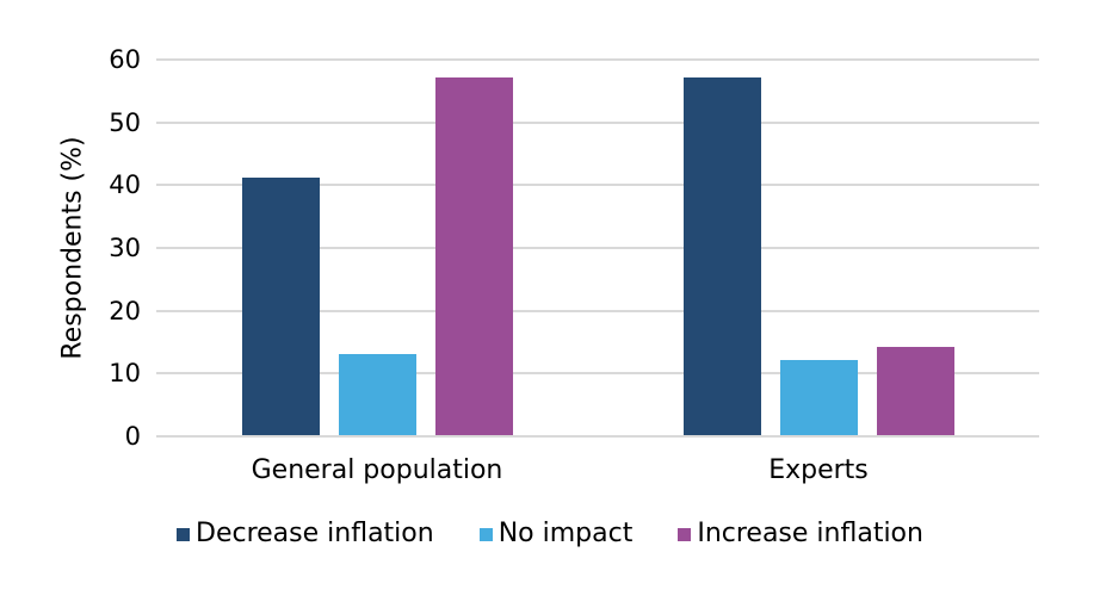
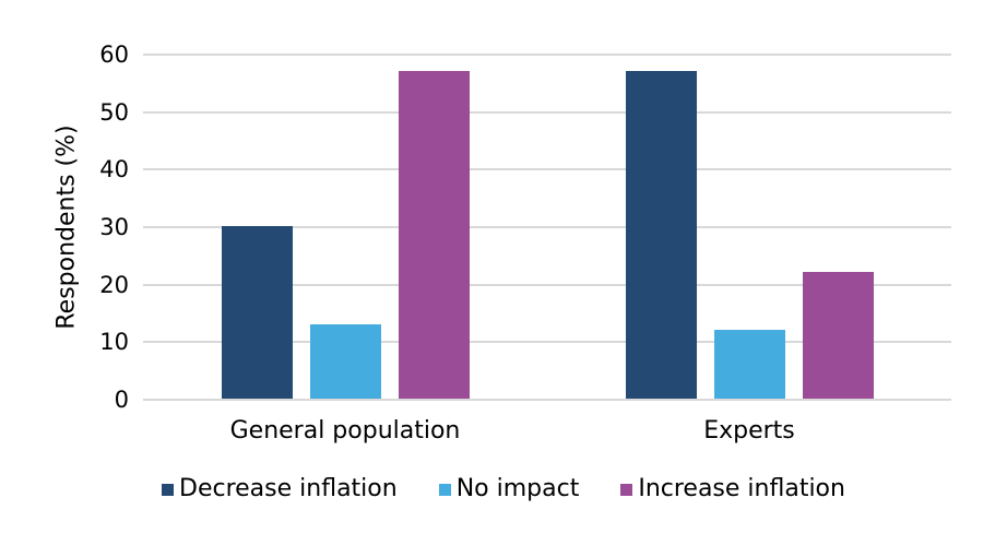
Decrease inflation/General population: 41 -> 30
Increase inflation/Experts: 14 -> 22
